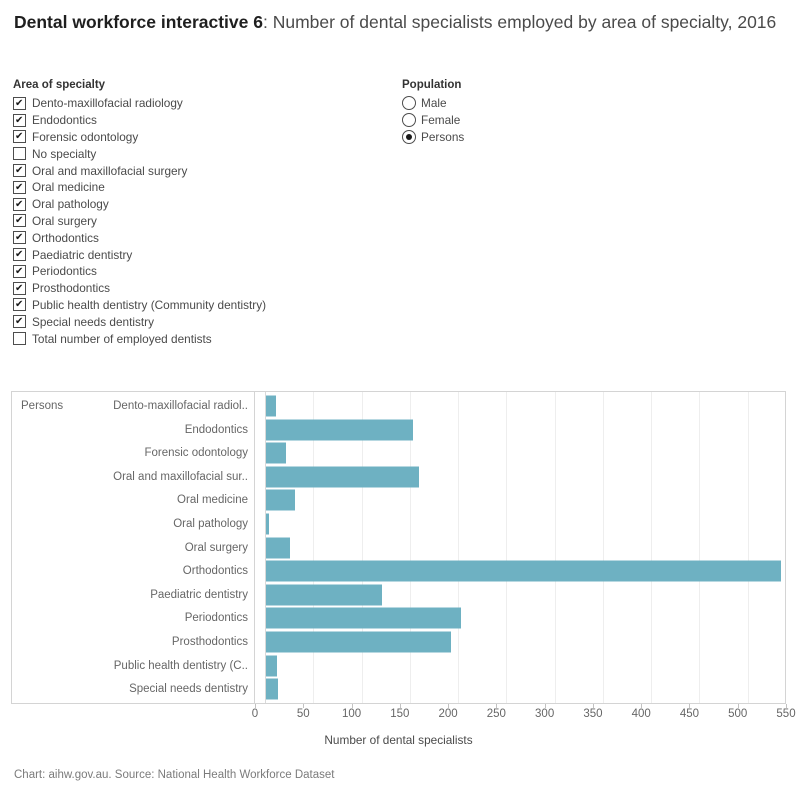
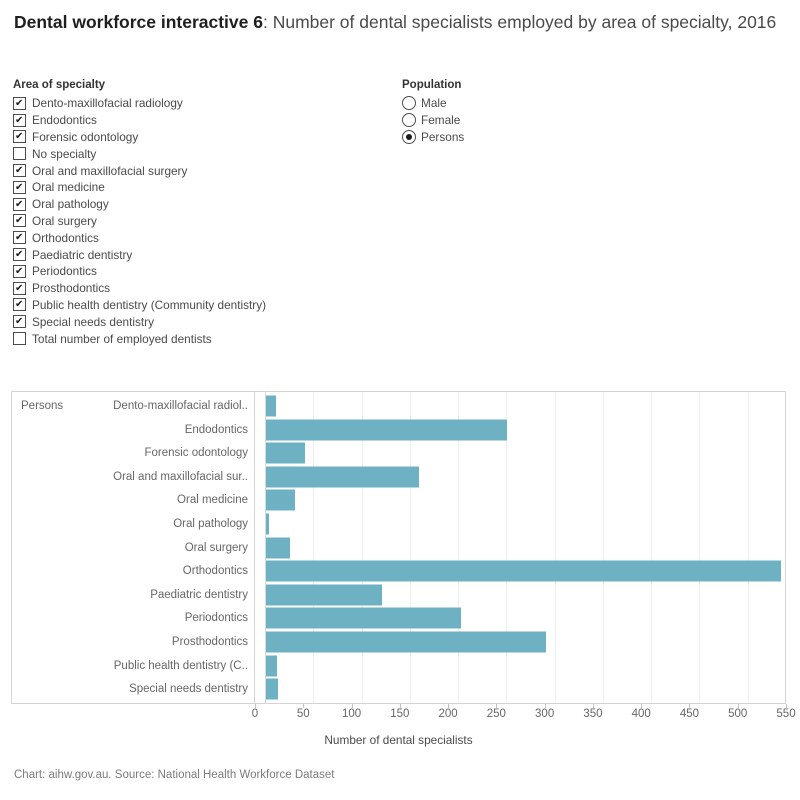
Endodontics: 150 -> 250
Forensic odontology: 20 -> 40
Prosthodontics: 190 -> 290
